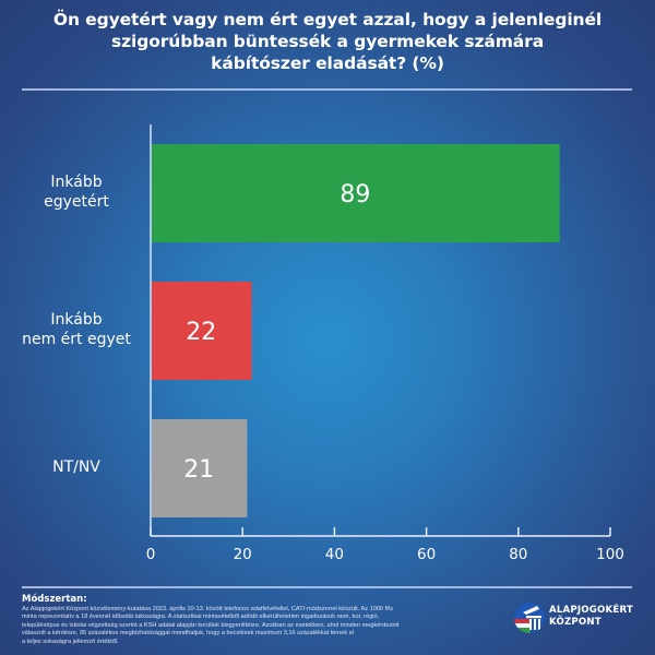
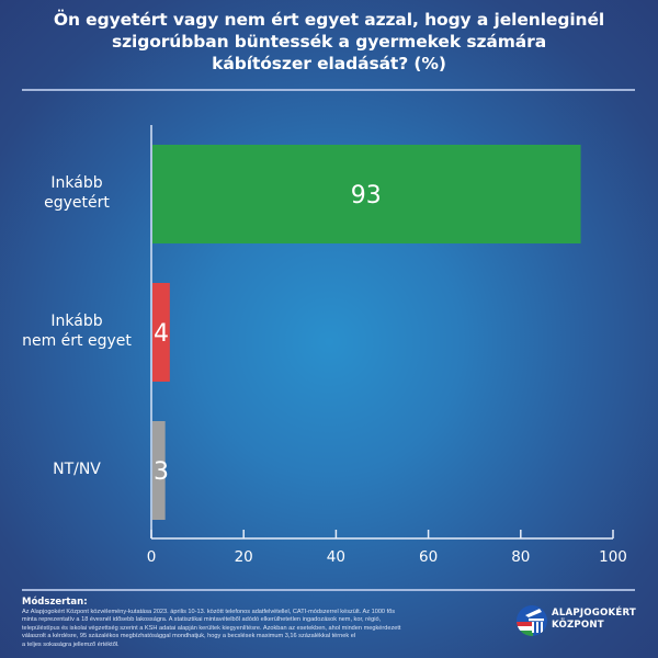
Inkább egyetért: 89 -> 93
Inkább nem ért egyet: 22 -> 4
NT/NV: 21 -> 3
